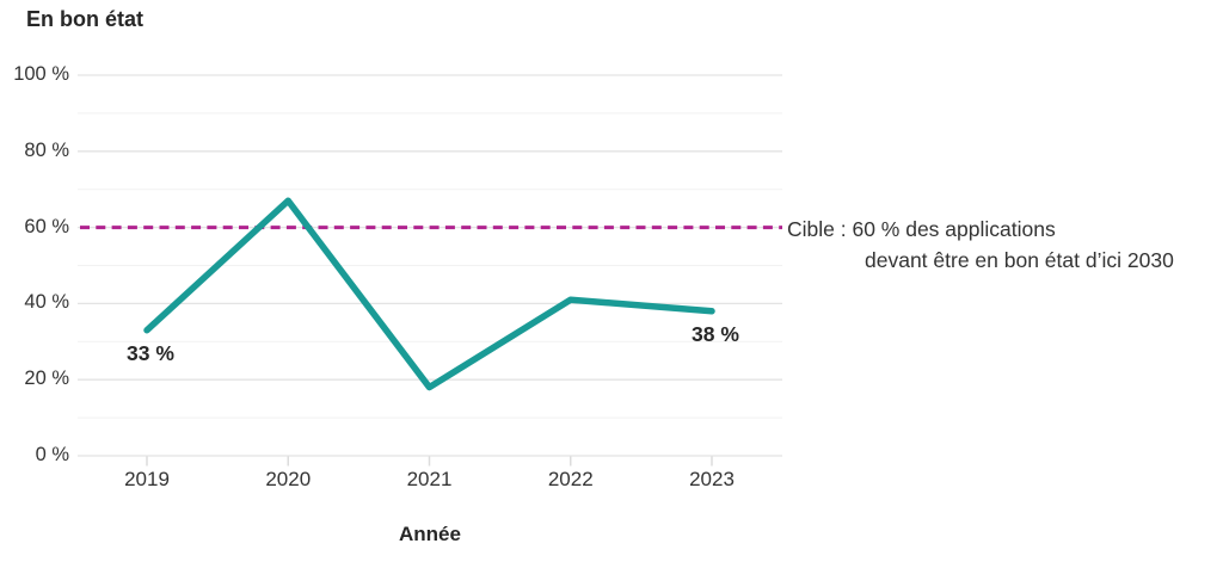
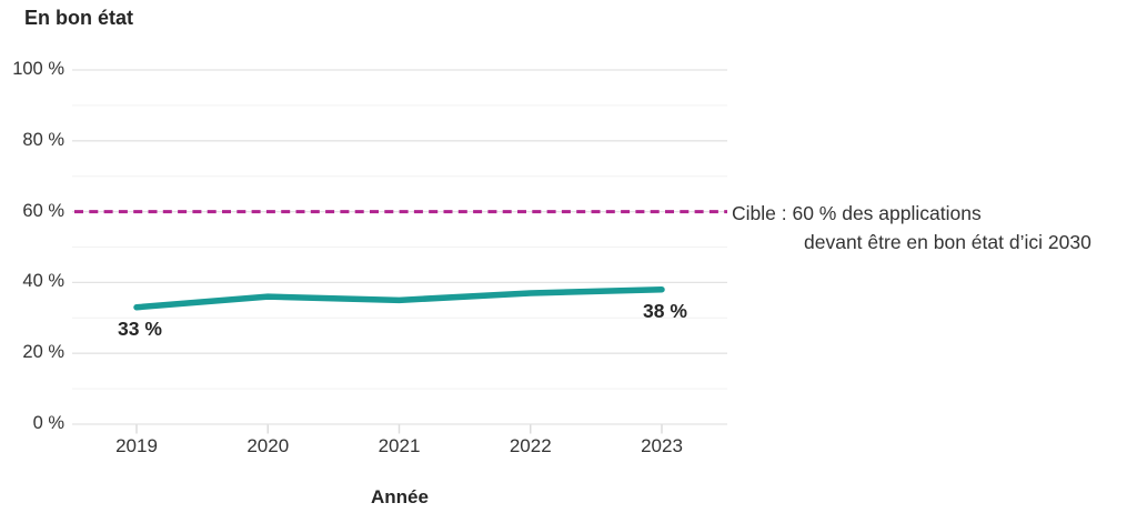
2020: 67% -> 36%
2021: 18% -> 35%
2022: 41% -> 37%
